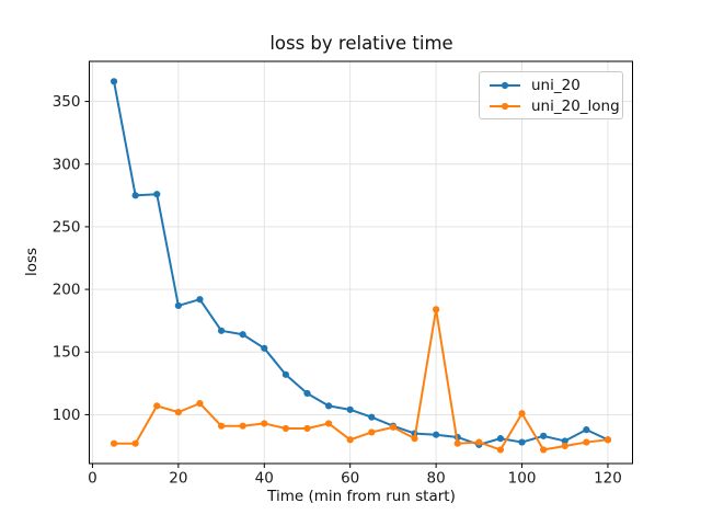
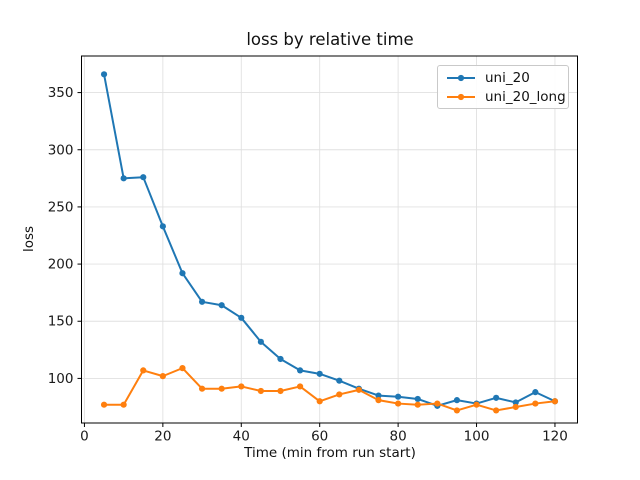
uni_20/20: 187 -> 233
uni_20_long/80: 184 -> 78
uni_20_long/100: 101 -> 77
